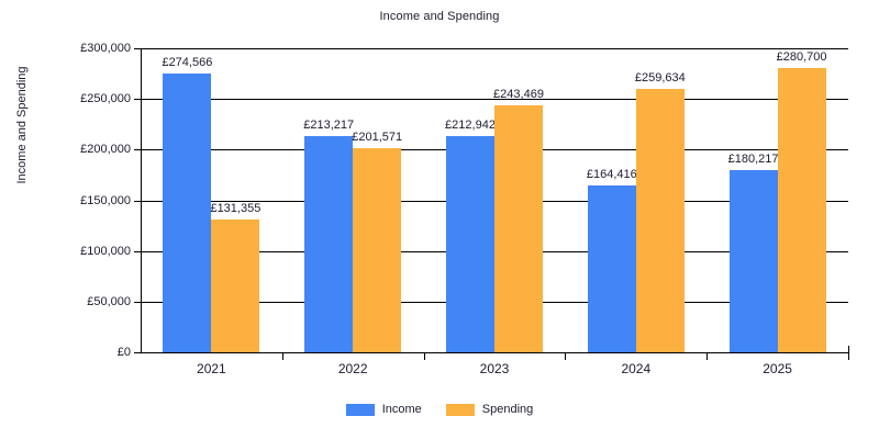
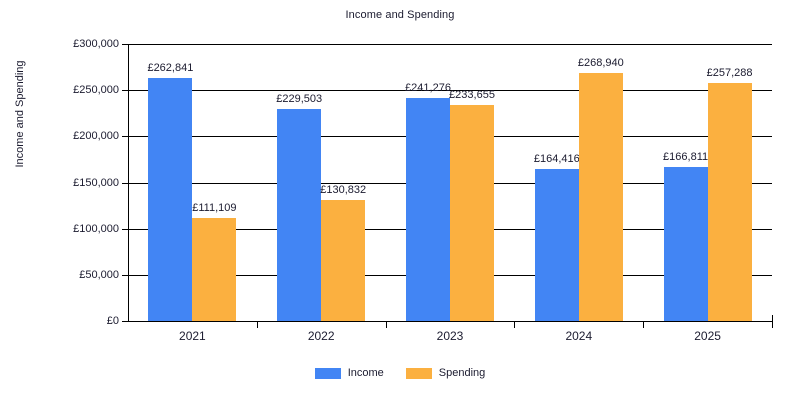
Income/2021: £274,566 -> £262,841
Spending/2021: £131,355 -> £111,109
Income/2022: £213,217 -> £229,503
Spending/2022: £201,571 -> £130,832
Income/2023: £212,942 -> £241,276
Spending/2023: £243,469 -> £233,655
Spending/2024: £259,634 -> £268,940
Income/2025: £180,217 -> £166,811
Spending/2025: £280,700 -> £257,288
